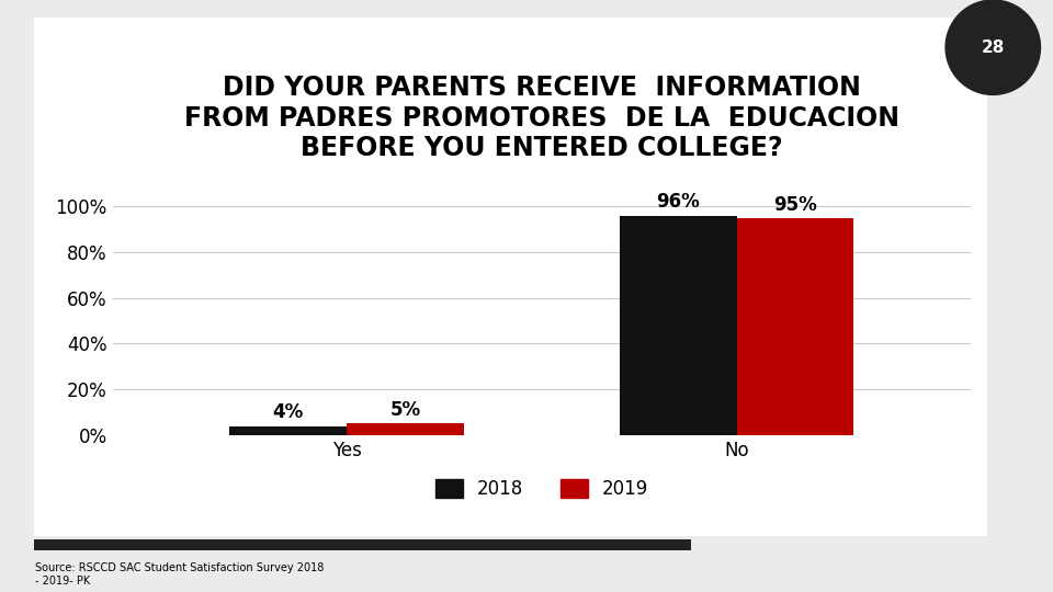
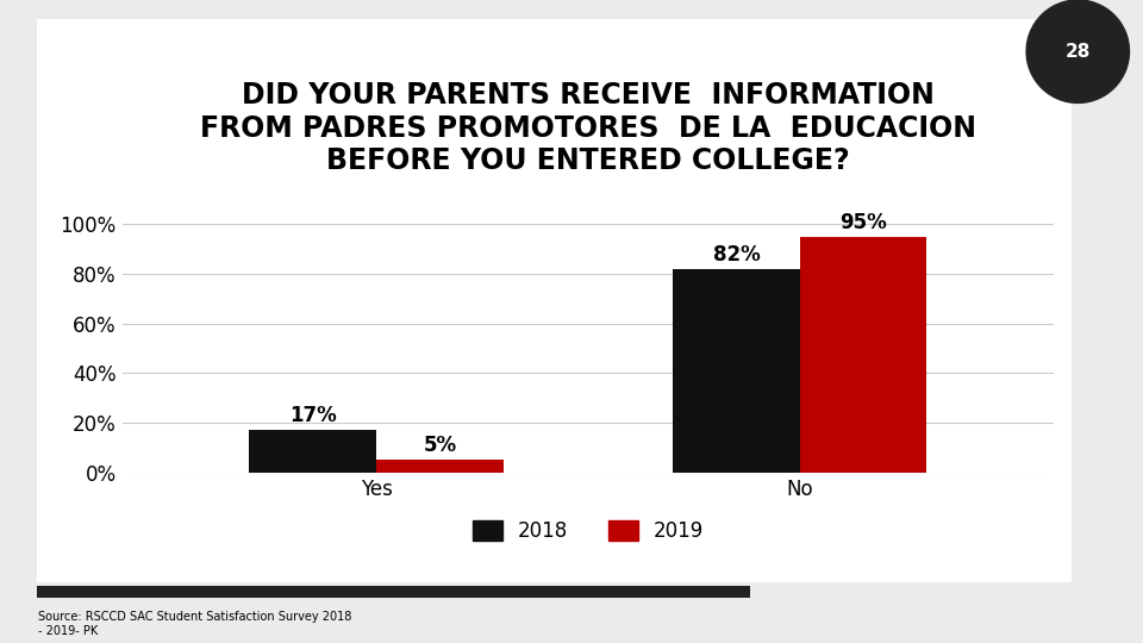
2018/Yes: 4% -> 17%
2018/No: 96% -> 82%
